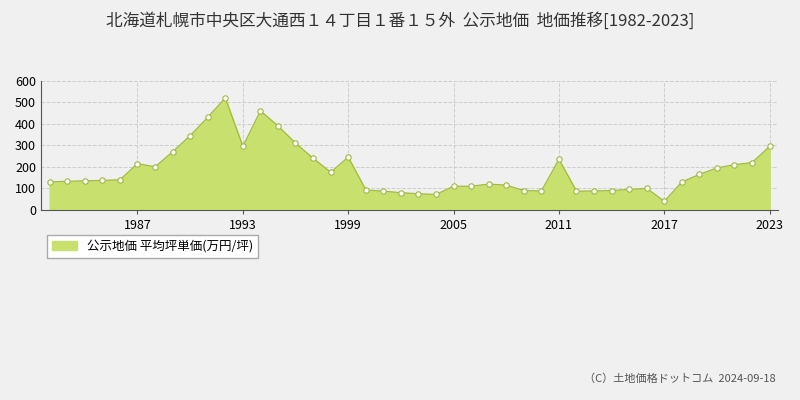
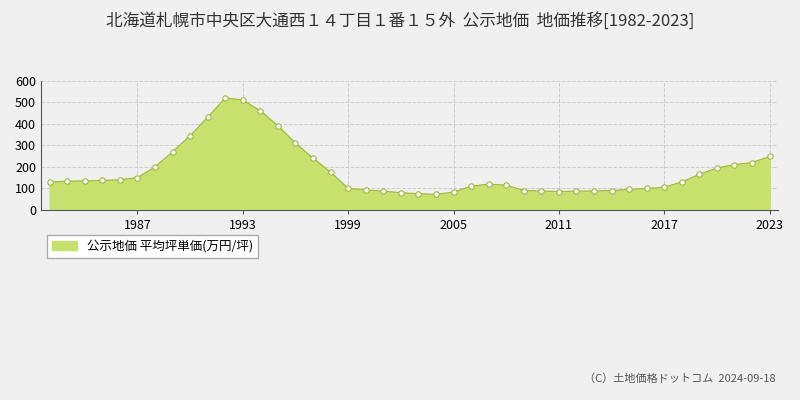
1987: 215 -> 150
1993: 295 -> 510
1999: 245 -> 100
2005: 110 -> 83
2011: 235 -> 85
2017: 40 -> 105
2023: 295 -> 248
